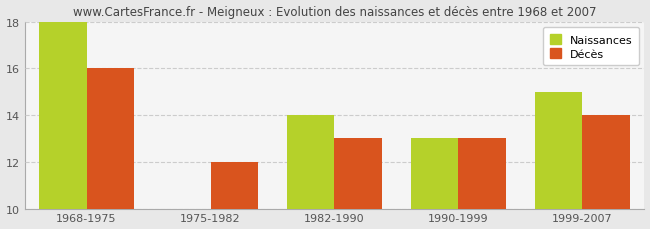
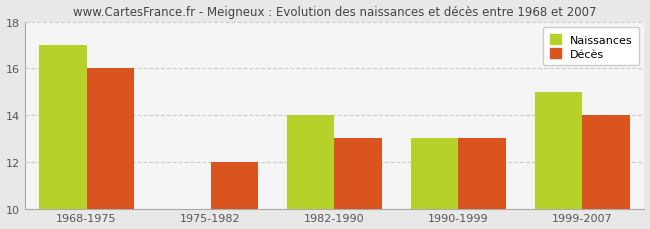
Naissances/1968-1975: 18.0 -> 17.0
